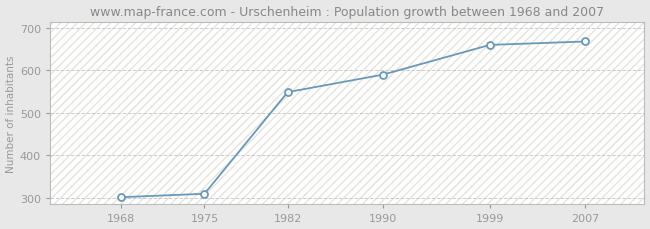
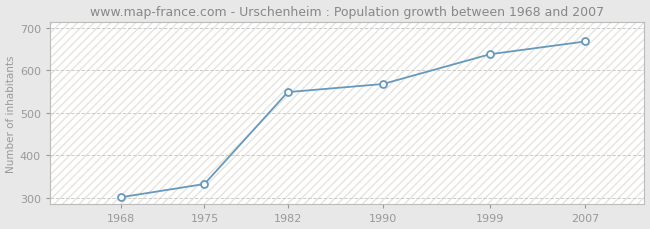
1975: 310 -> 333
1990: 590 -> 568
1999: 660 -> 638
